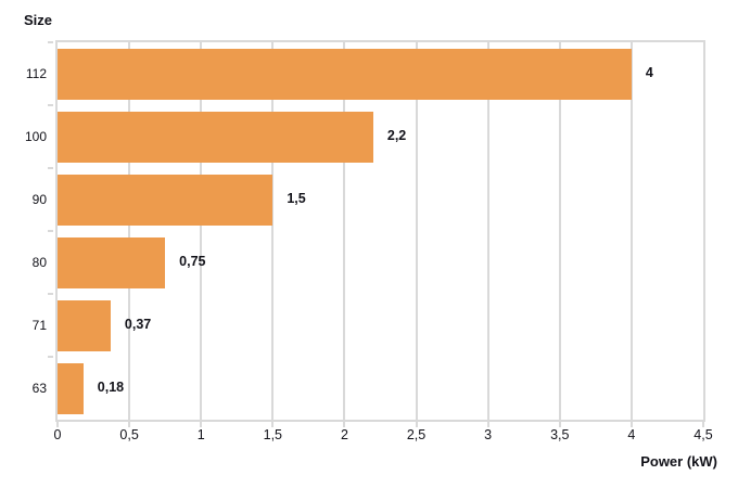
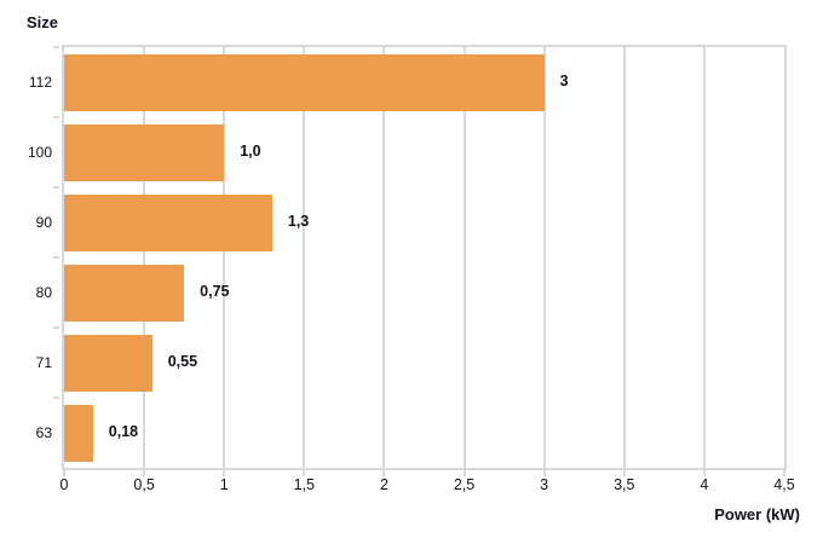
112: 4 -> 3
100: 2,2 -> 1,0
90: 1,5 -> 1,3
71: 0,37 -> 0,55
